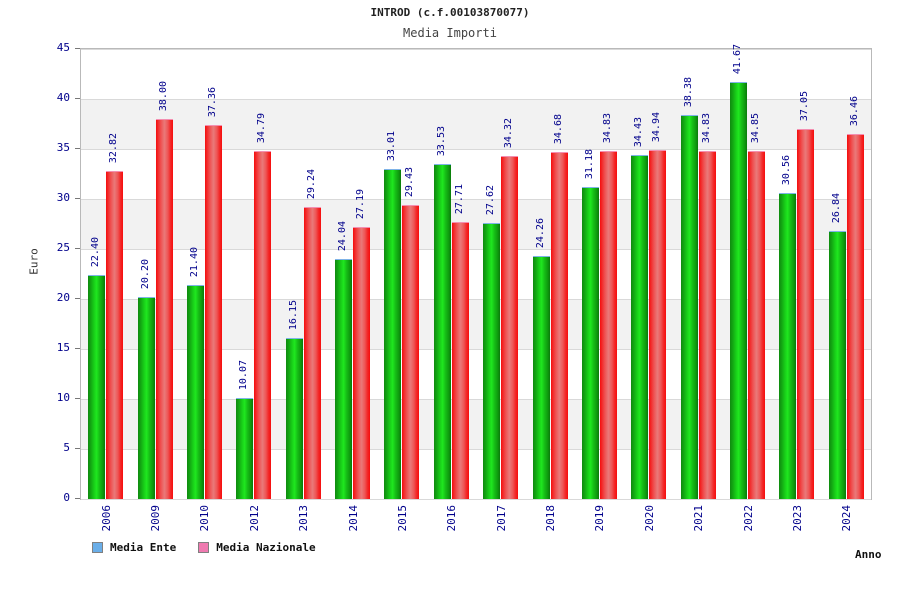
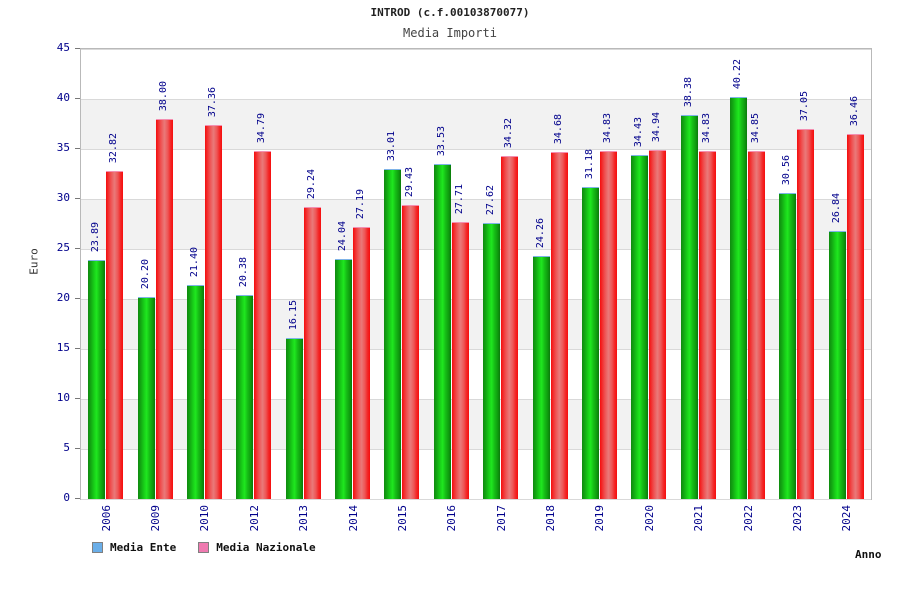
Media Ente/2006: 22.40 -> 23.89
Media Ente/2012: 10.07 -> 20.38
Media Ente/2022: 41.67 -> 40.22
